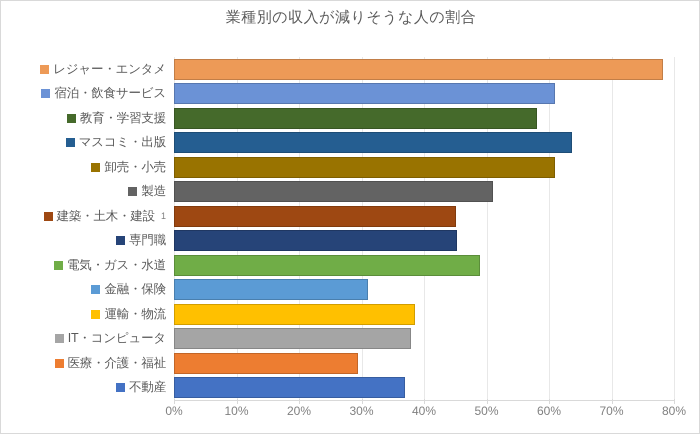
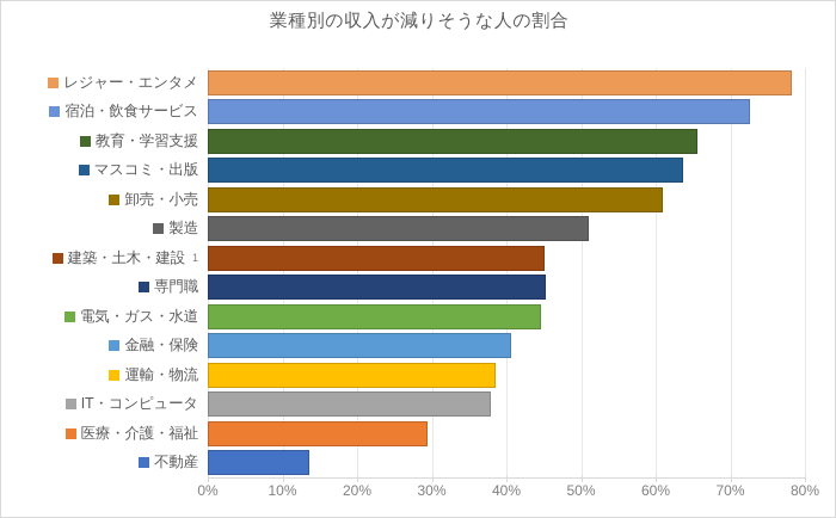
宿泊・飲食サービス: 61% -> 73%
教育・学習支援: 58% -> 66%
電気・ガス・水道: 49% -> 45%
金融・保険: 31% -> 41%
不動産: 37% -> 14%
